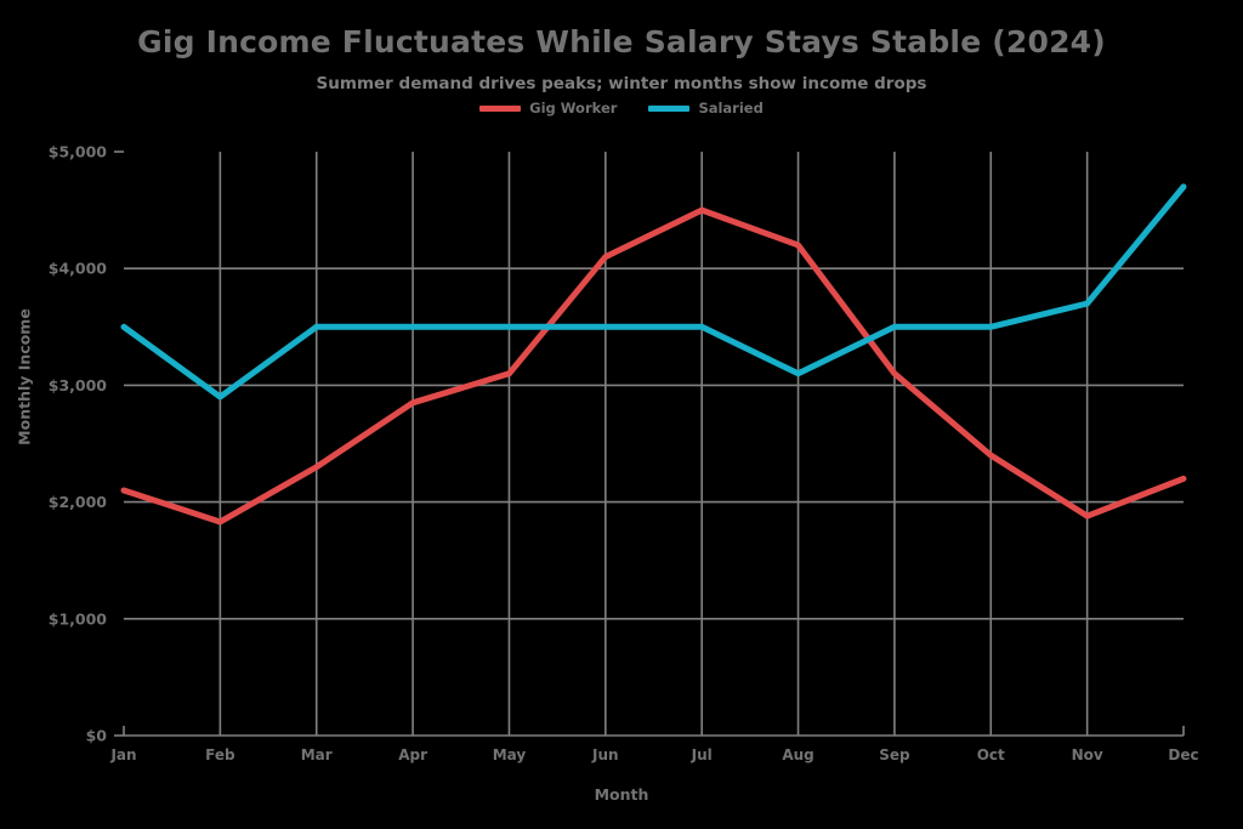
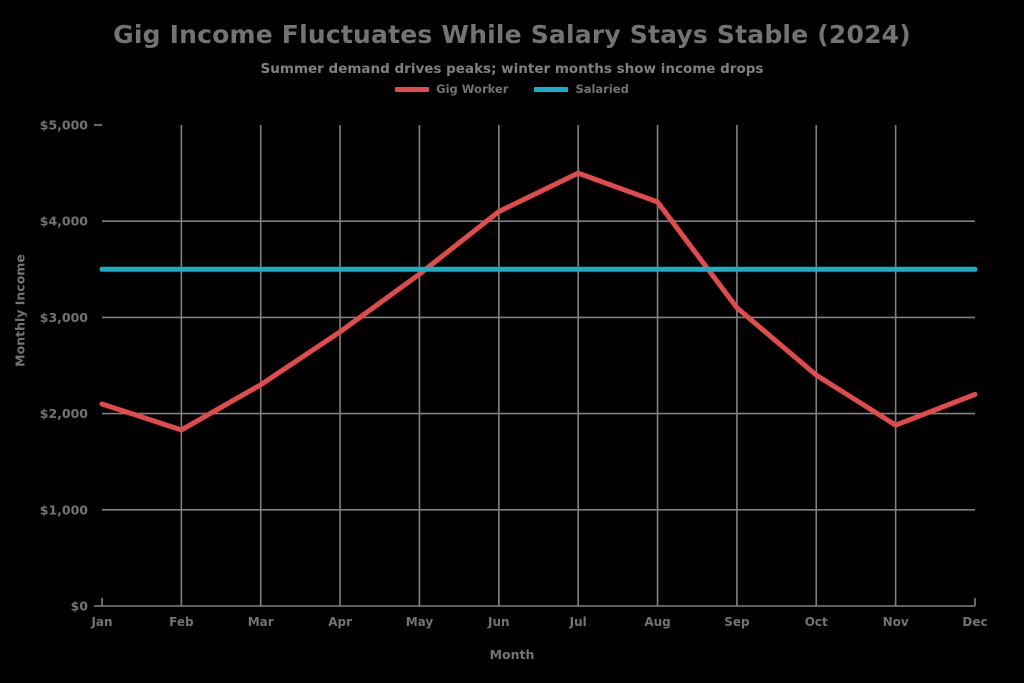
Salaried/Feb: $2900 -> $3500
Gig Worker/May: $3100 -> $3400
Salaried/Aug: $3100 -> $3500
Salaried/Nov: $3700 -> $3500
Salaried/Dec: $4700 -> $3500
